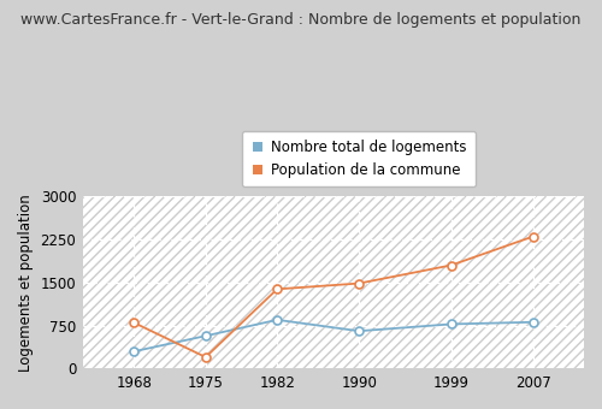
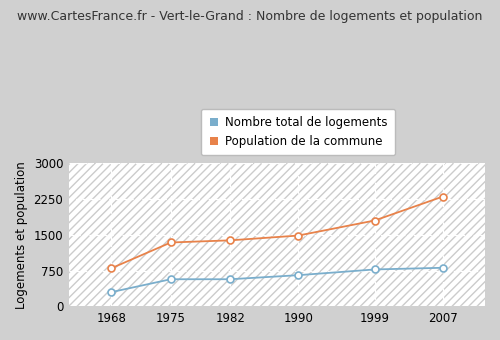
Population de la commune/1975: 200 -> 1340
Nombre total de logements/1982: 850 -> 570
